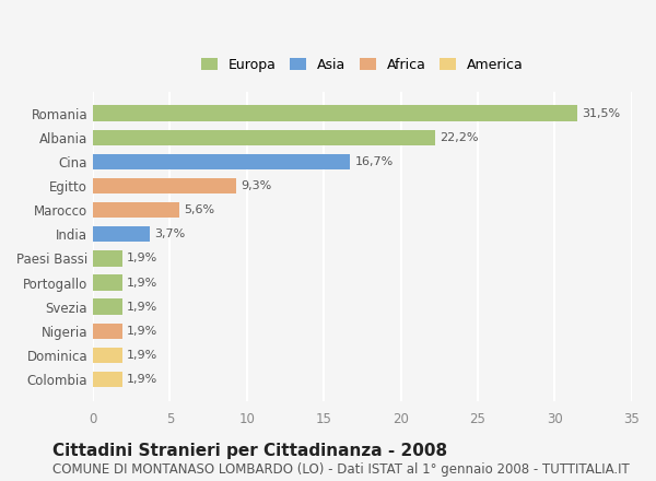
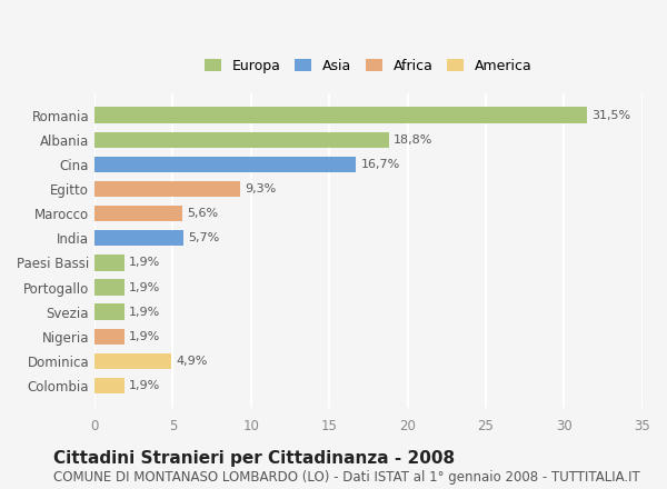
Albania: 22,2% -> 18,8%
India: 3,7% -> 5,7%
Dominica: 1,9% -> 4,9%
